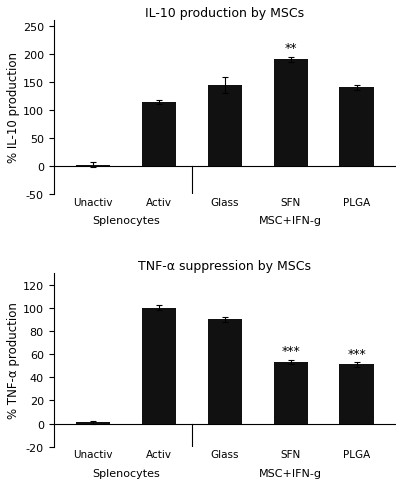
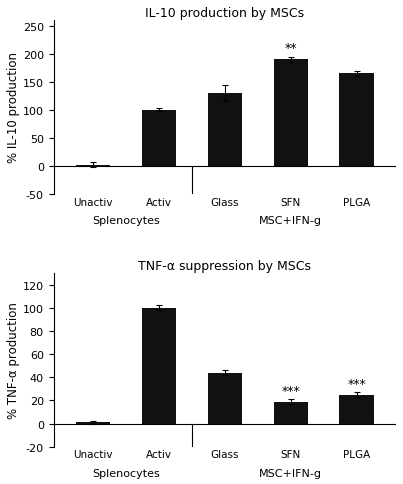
IL-10 production by MSCs/Activ: 114 -> 100
IL-10 production by MSCs/Glass: 144 -> 130
IL-10 production by MSCs/PLGA: 140 -> 165
TNF-α suppression by MSCs/Glass: 90 -> 44
TNF-α suppression by MSCs/SFN: 53 -> 19
TNF-α suppression by MSCs/PLGA: 51 -> 25
